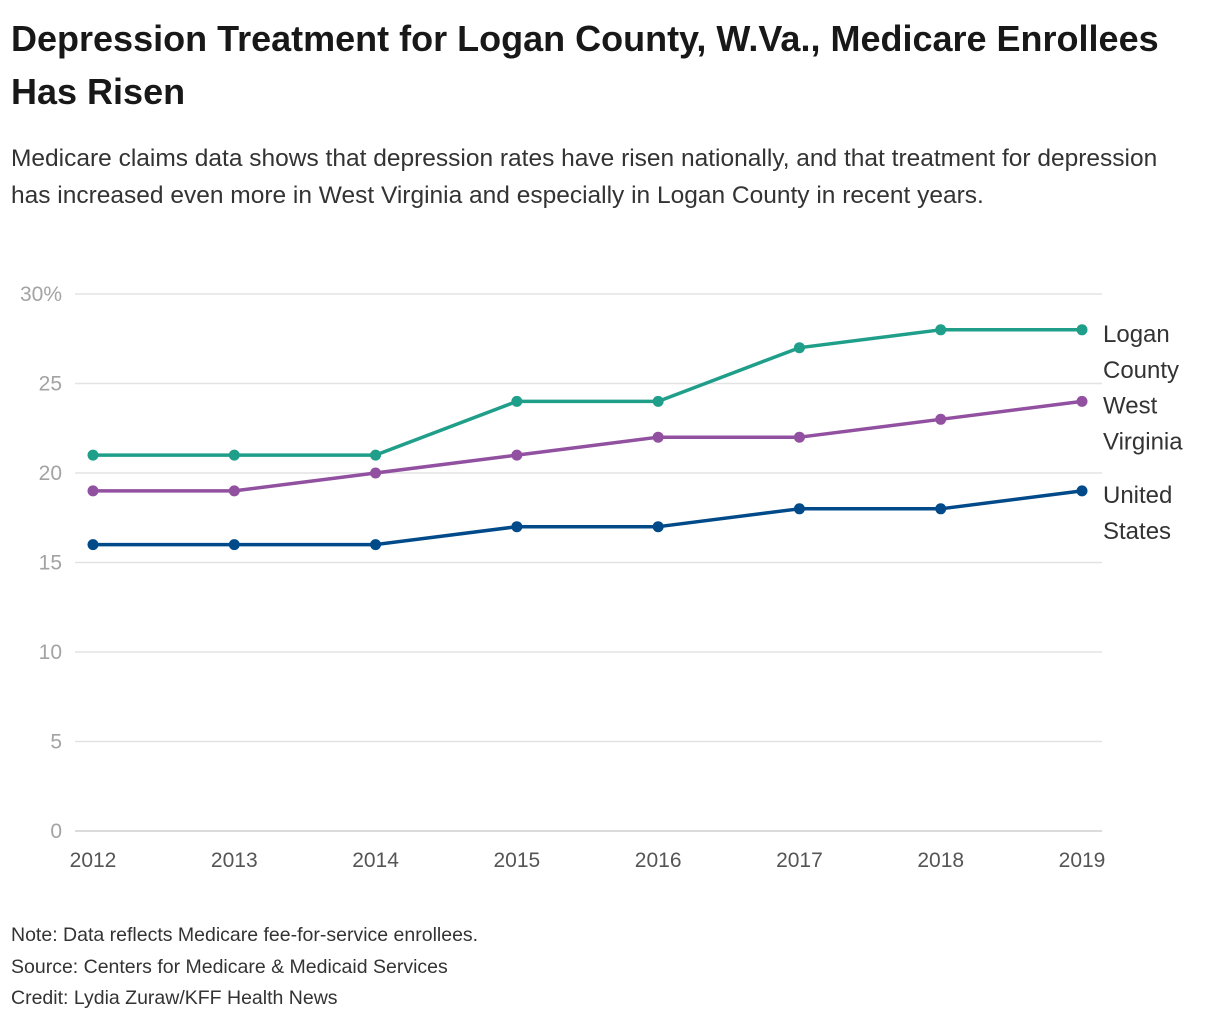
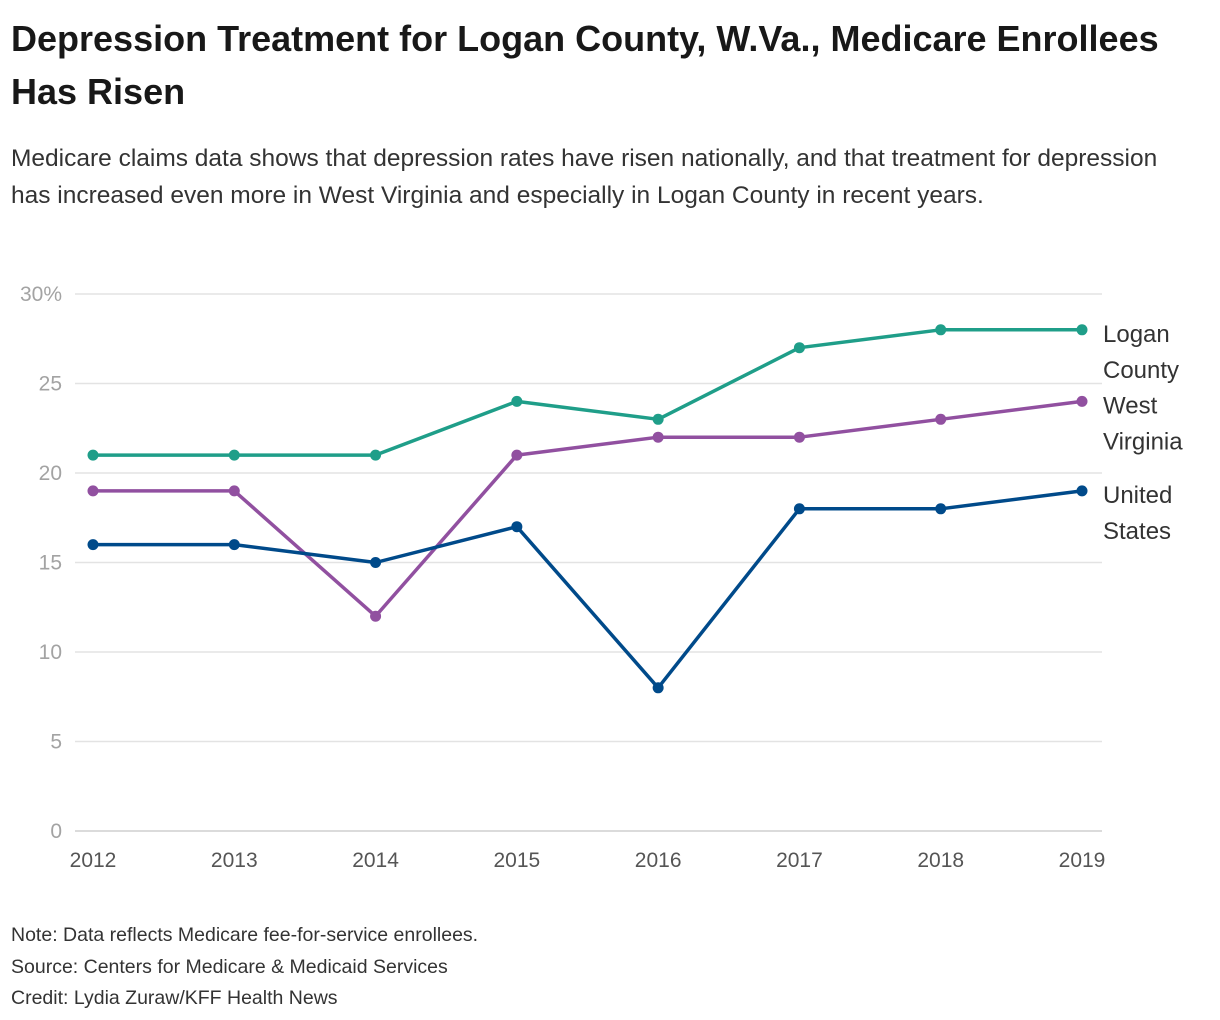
West Virginia/2014: 20% -> 12%
United States/2014: 16% -> 15%
Logan County/2016: 24% -> 23%
United States/2016: 17% -> 8%
